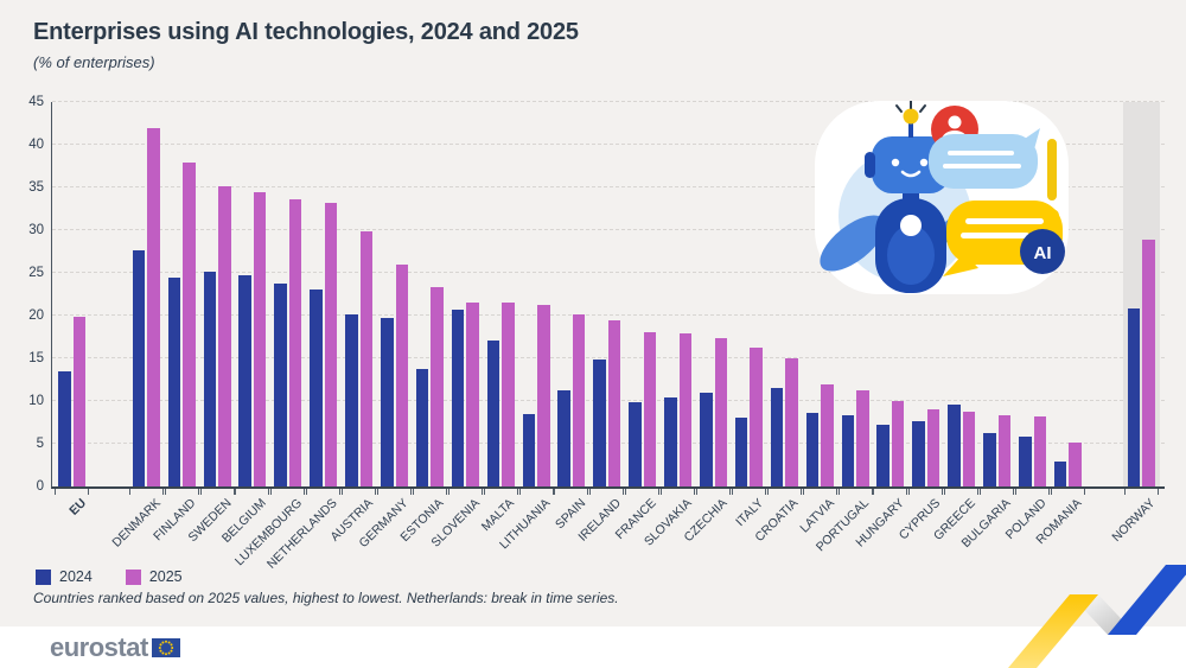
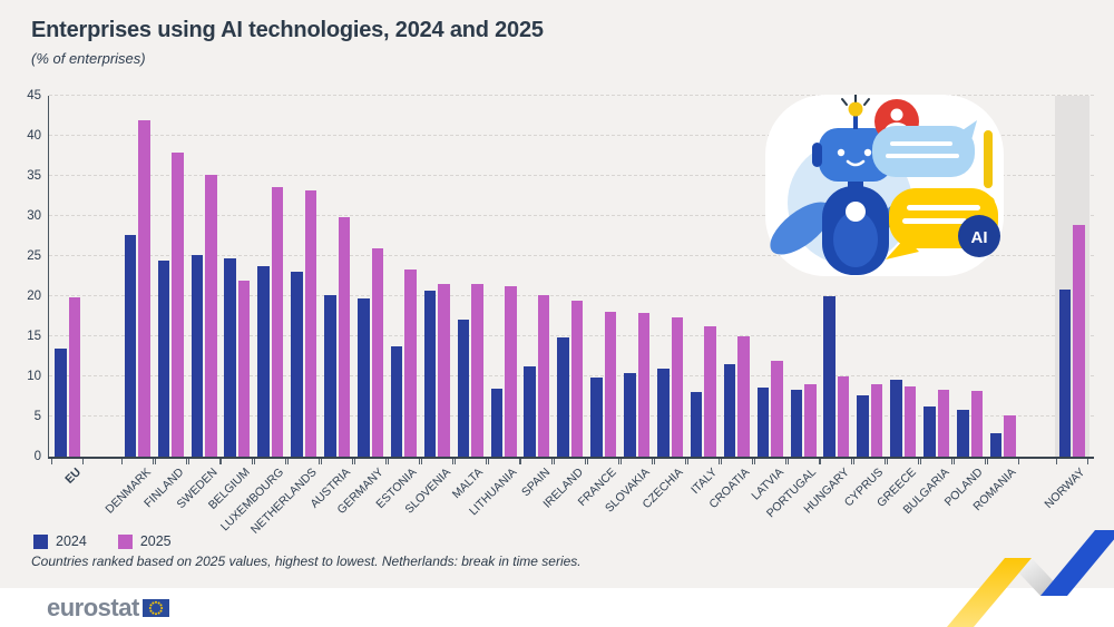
2025/BELGIUM: 34 -> 22
2025/PORTUGAL: 11 -> 9
2024/HUNGARY: 7 -> 20
